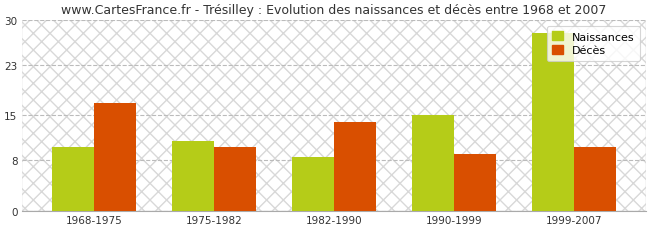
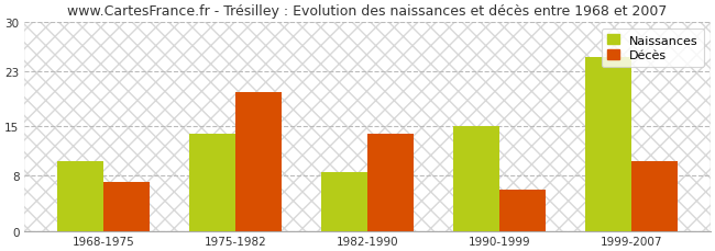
Décès/1968-1975: 17 -> 7
Naissances/1975-1982: 11.0 -> 14.0
Décès/1975-1982: 10 -> 20
Décès/1990-1999: 9 -> 6
Naissances/1999-2007: 28.0 -> 25.0
